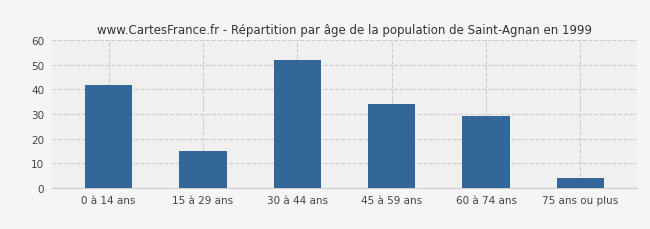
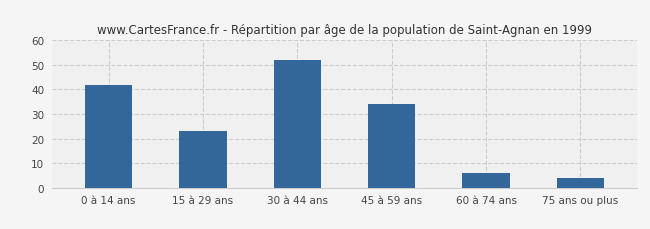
15 à 29 ans: 15 -> 23
60 à 74 ans: 29 -> 6
